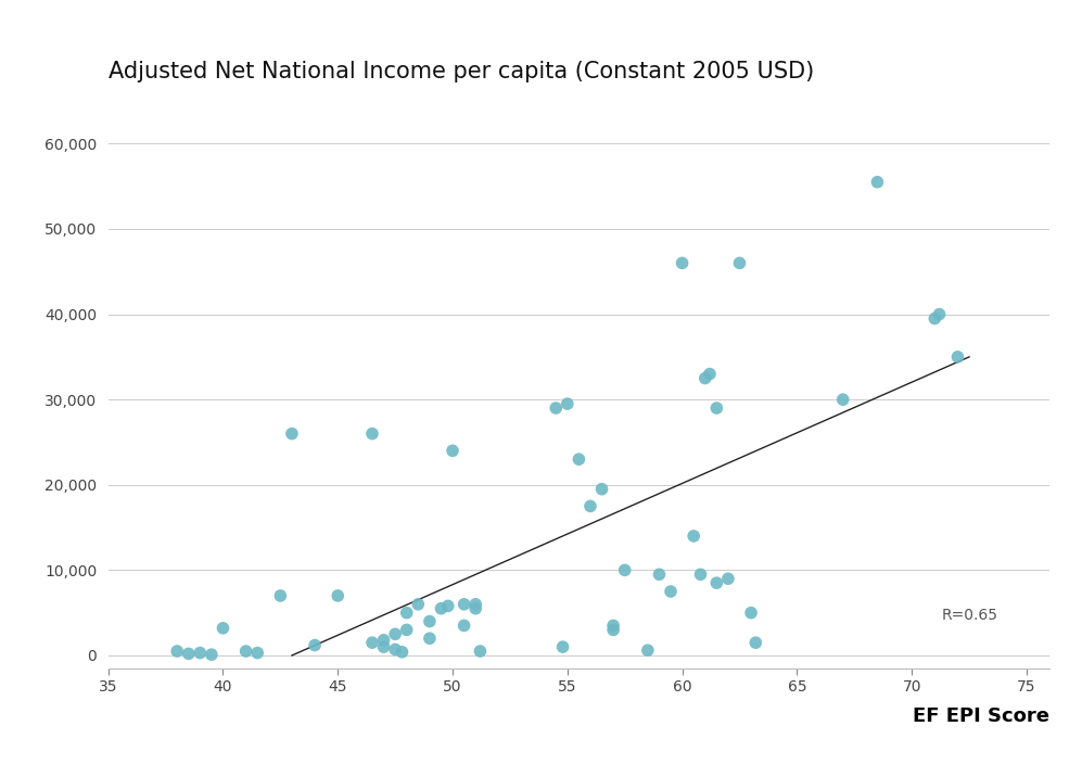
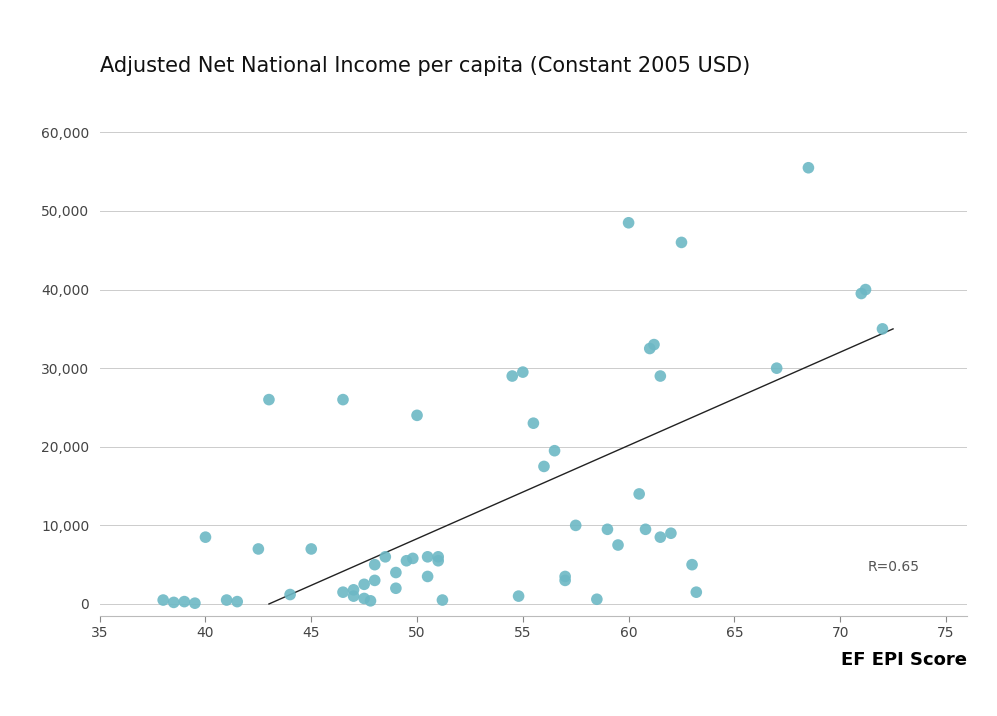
40: 3,200 -> 8,500
60: 46,000 -> 48,500
